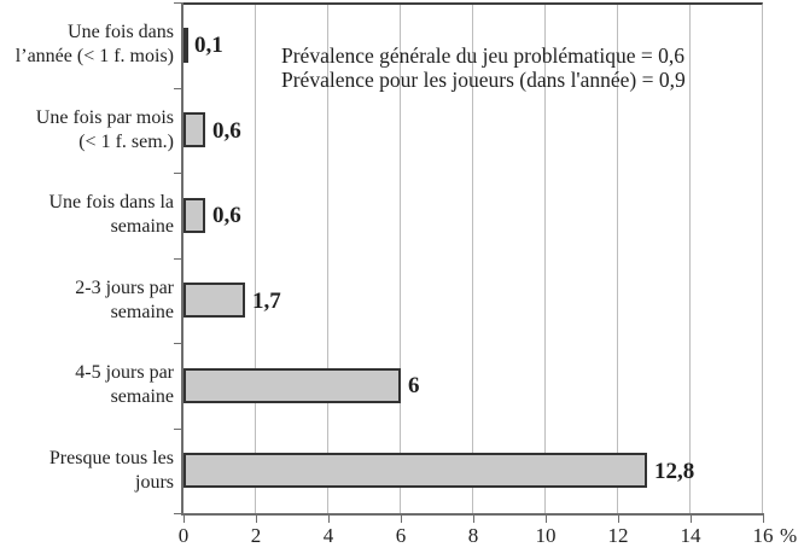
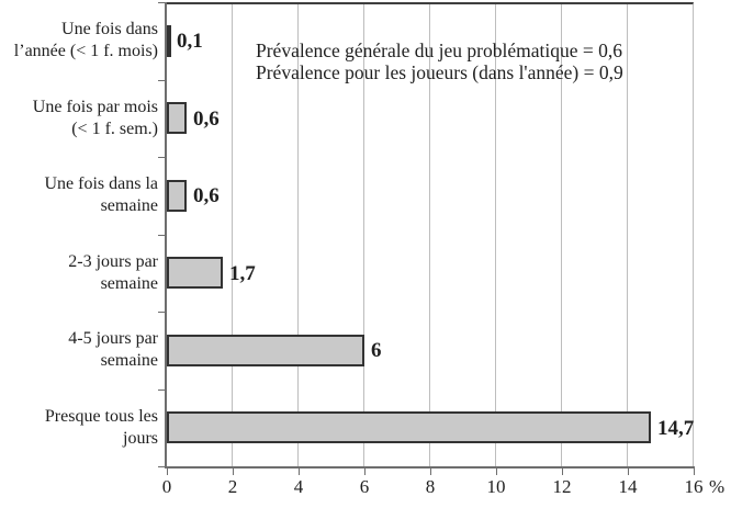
Presque tous les jours: 12,8 -> 14,7
